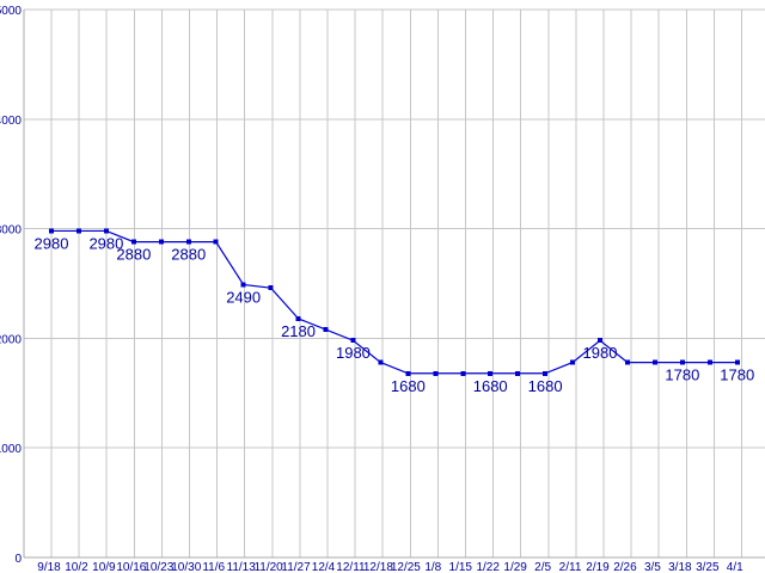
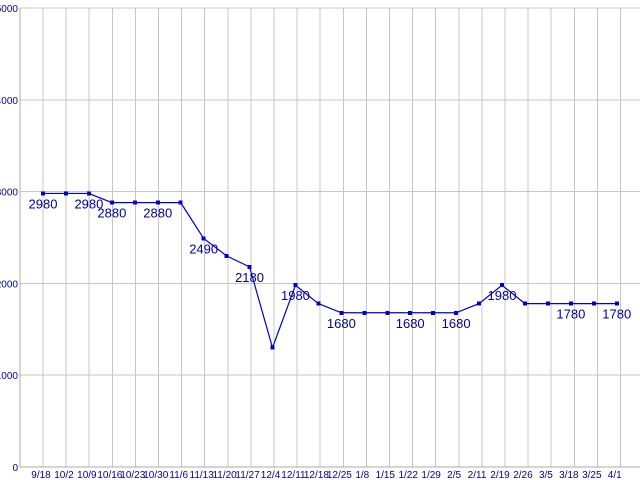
11/20: 2500 -> 2300
12/4: 2100 -> 1300
